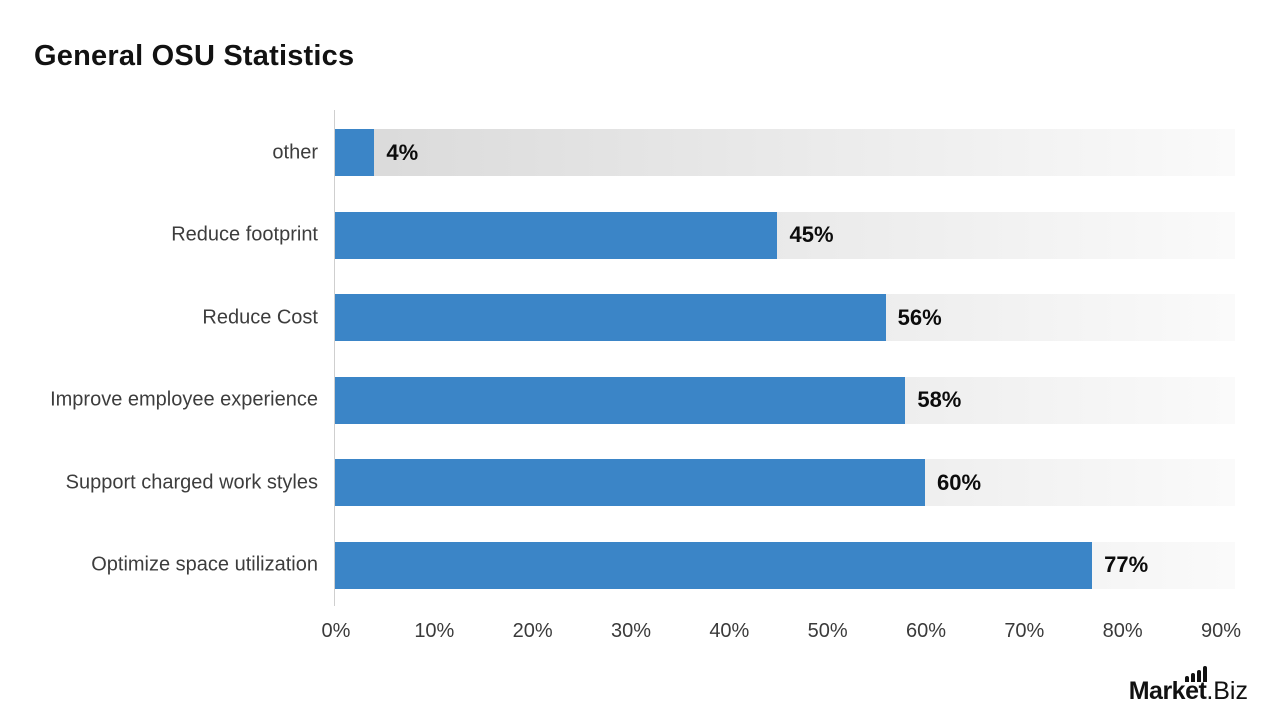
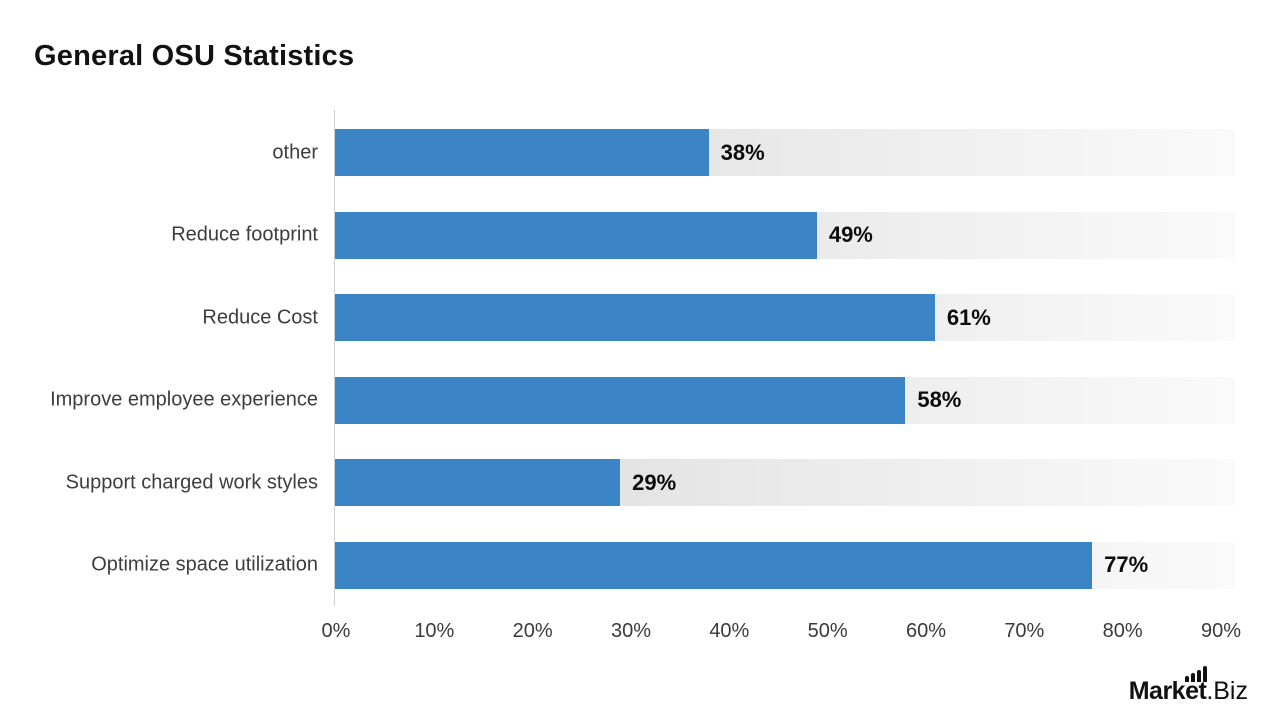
other: 4% -> 38%
Reduce footprint: 45% -> 49%
Reduce Cost: 56% -> 61%
Support charged work styles: 60% -> 29%
